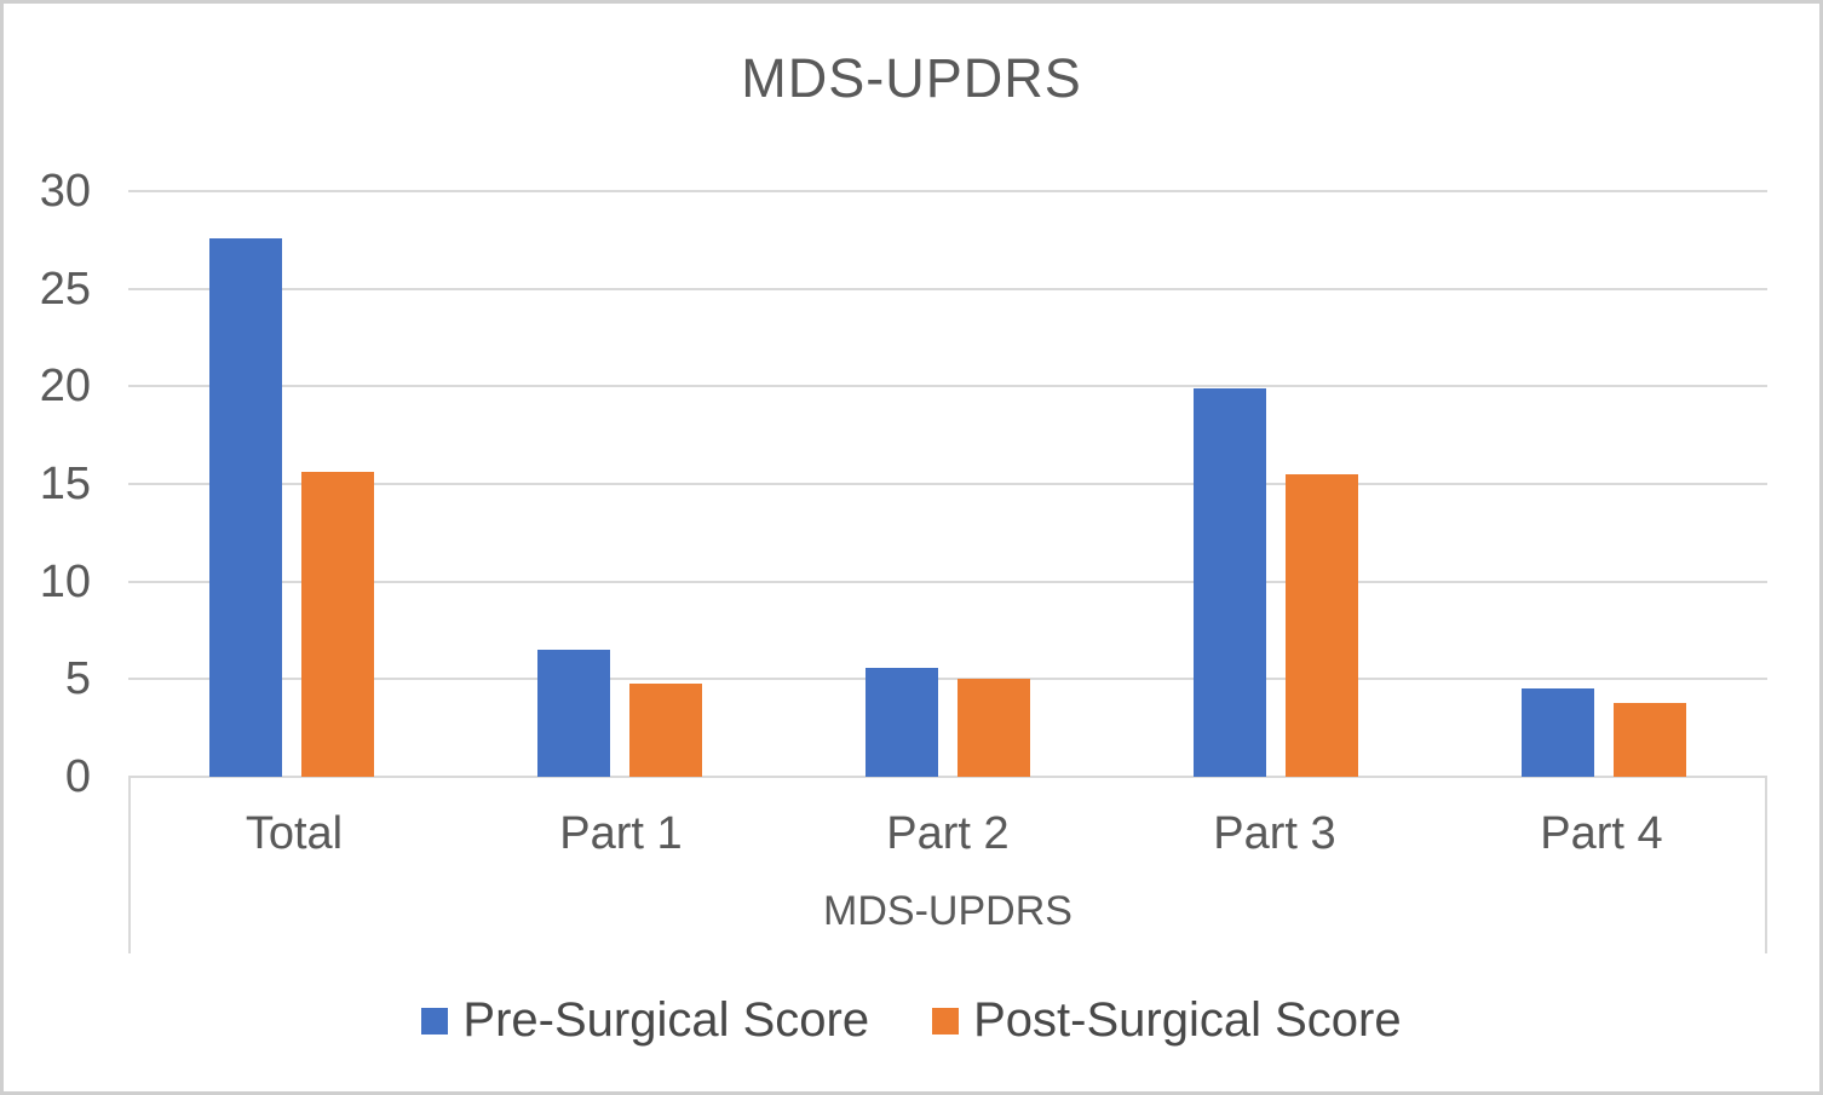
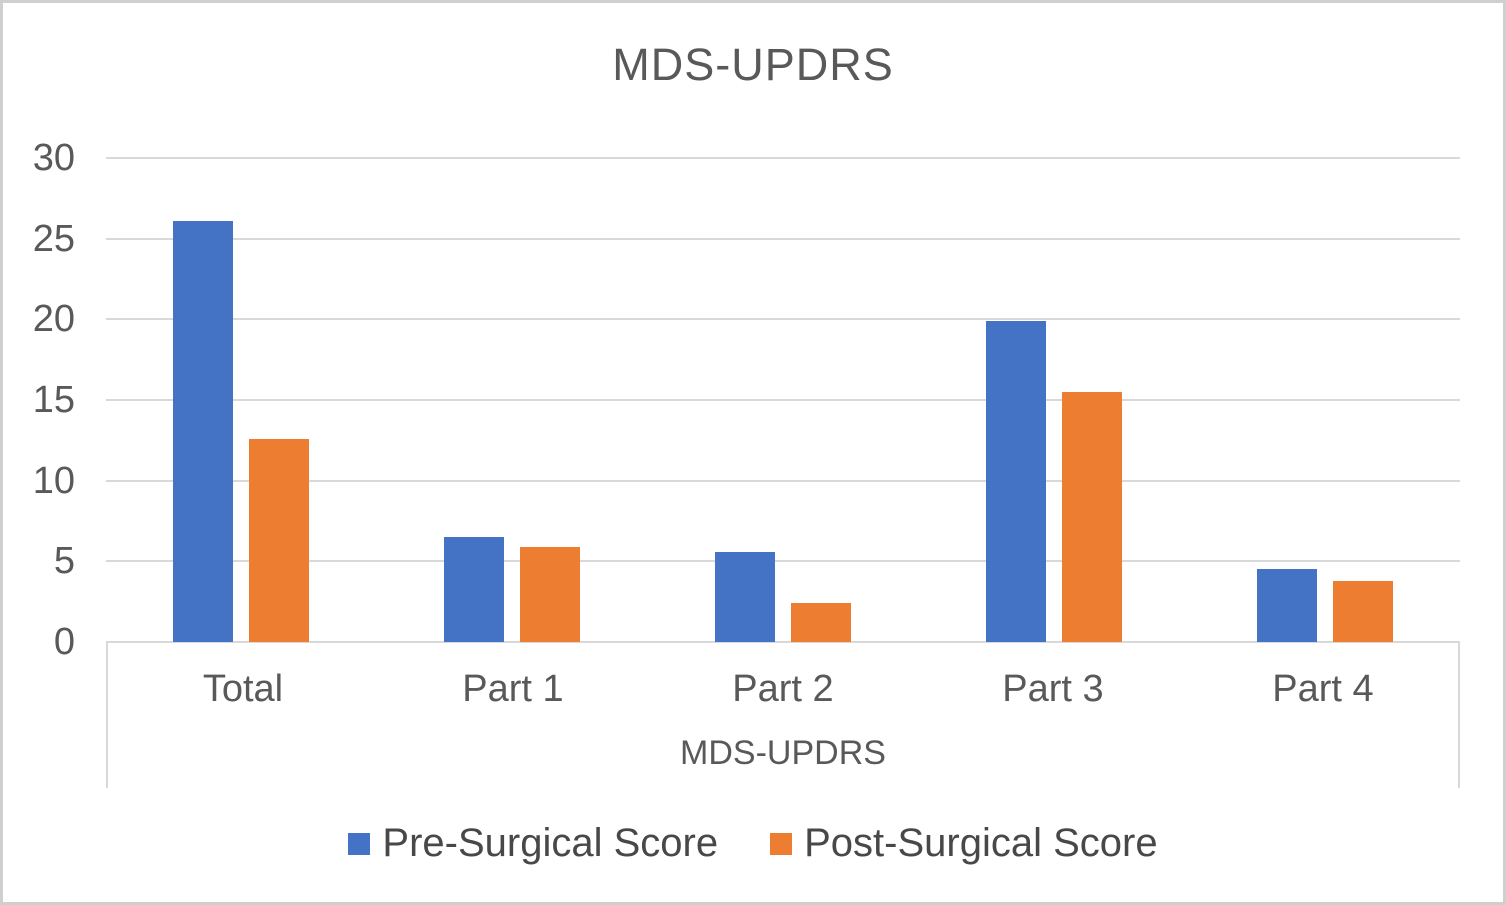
Pre-Surgical Score/Total: 27.6 -> 26.1
Post-Surgical Score/Total: 15.6 -> 12.6
Post-Surgical Score/Part 1: 4.8 -> 5.9
Post-Surgical Score/Part 2: 5.0 -> 2.4
